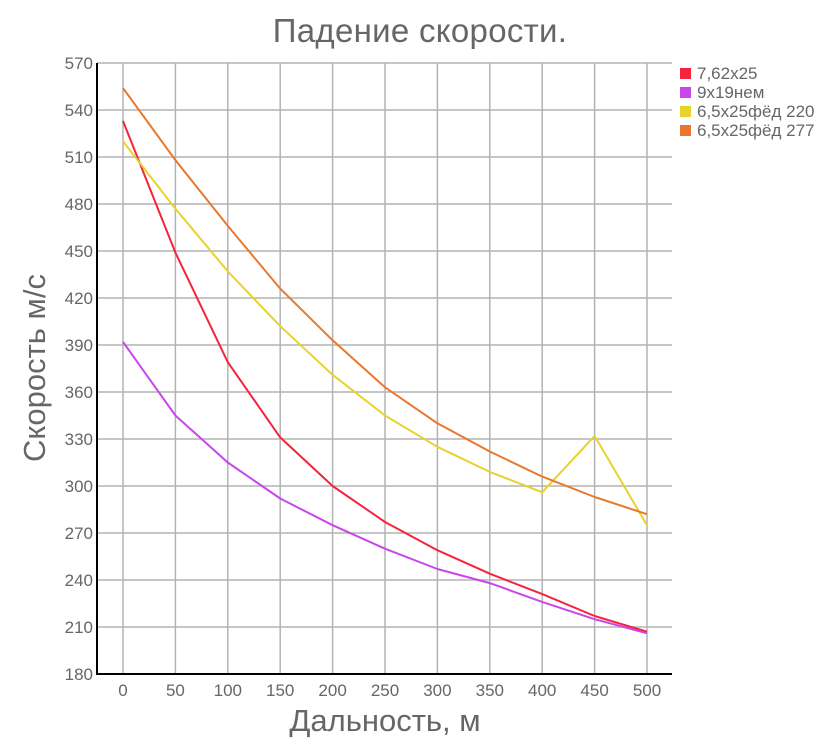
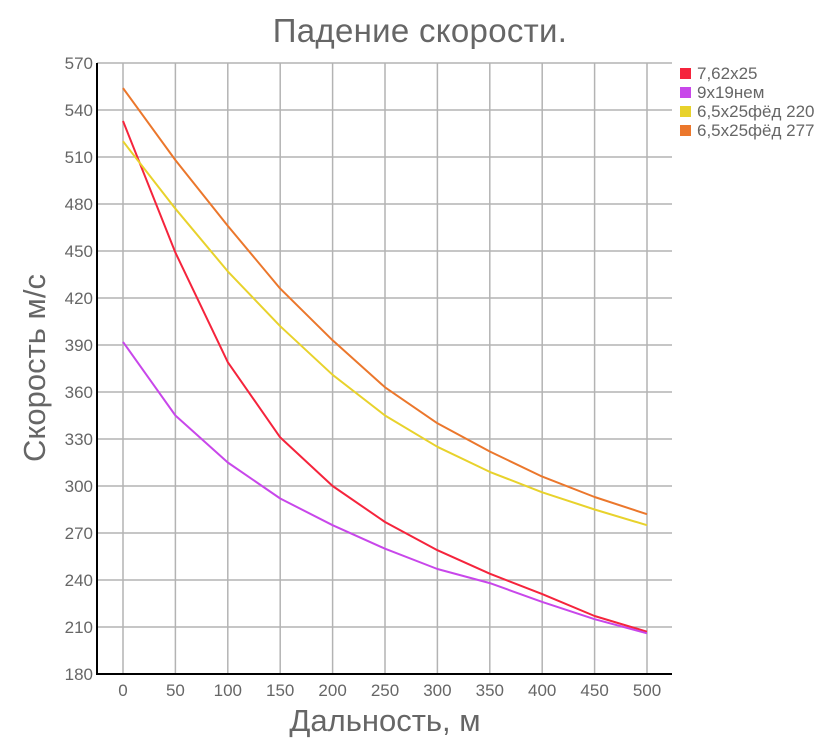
6,5x25фёд 220/450: 332 -> 285
